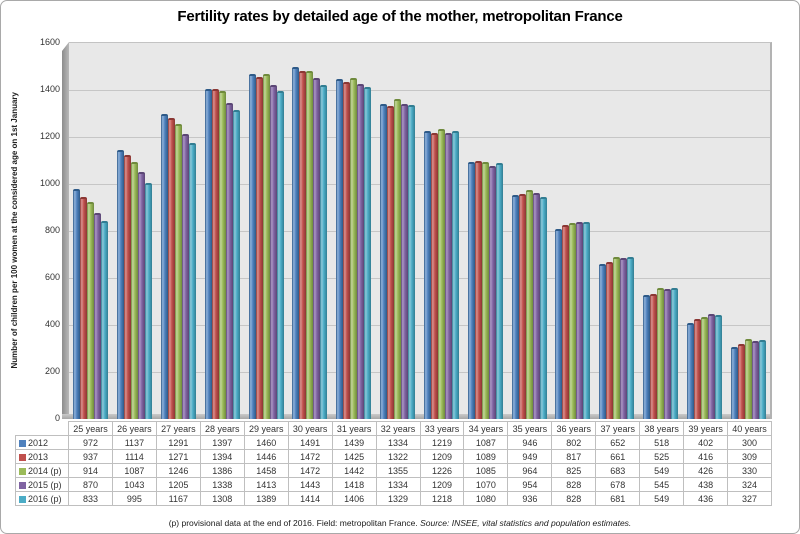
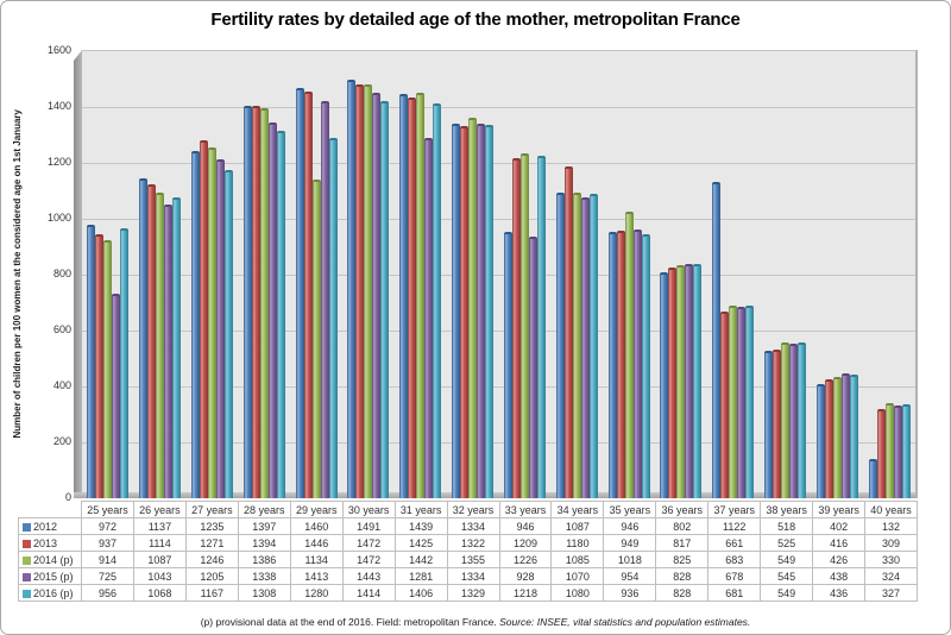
2015 (p)/25 years: 870 -> 725
2016 (p)/25 years: 833 -> 956
2016 (p)/26 years: 995 -> 1068
2012/27 years: 1291 -> 1235
2014 (p)/29 years: 1458 -> 1134
2016 (p)/29 years: 1389 -> 1280
2015 (p)/31 years: 1418 -> 1281
2012/33 years: 1219 -> 946
2015 (p)/33 years: 1209 -> 928
2013/34 years: 1089 -> 1180
2014 (p)/35 years: 964 -> 1018
2012/37 years: 652 -> 1122
2012/40 years: 300 -> 132
